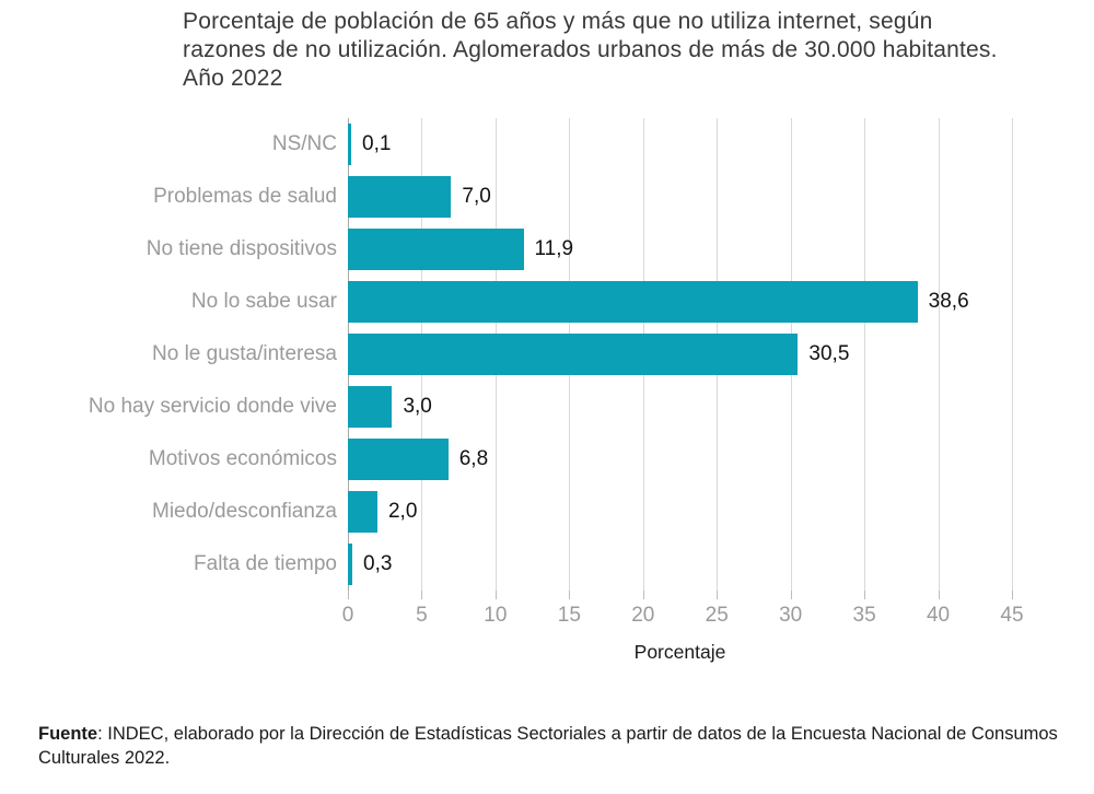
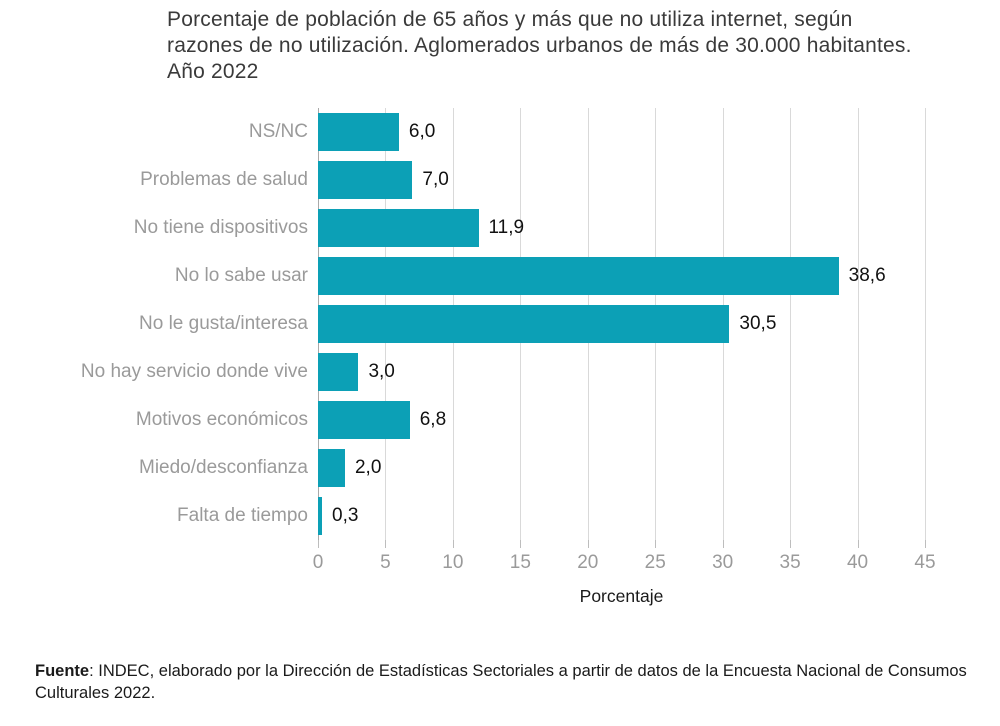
NS/NC: 0,1 -> 6,0
